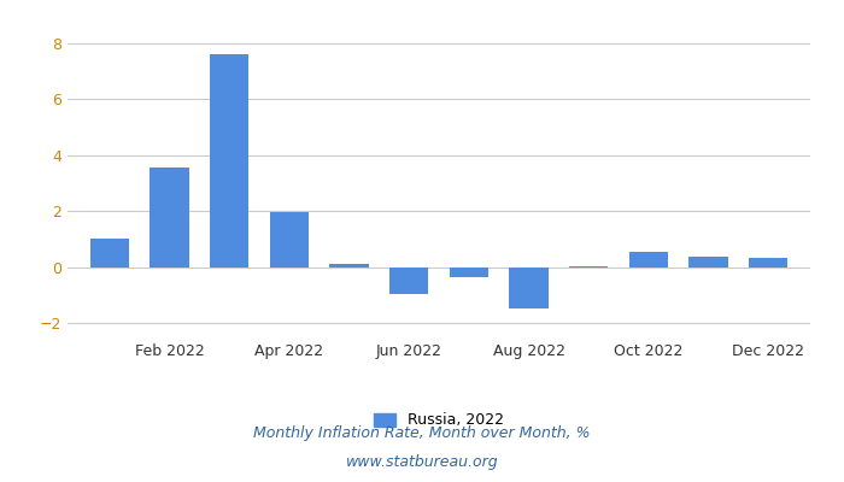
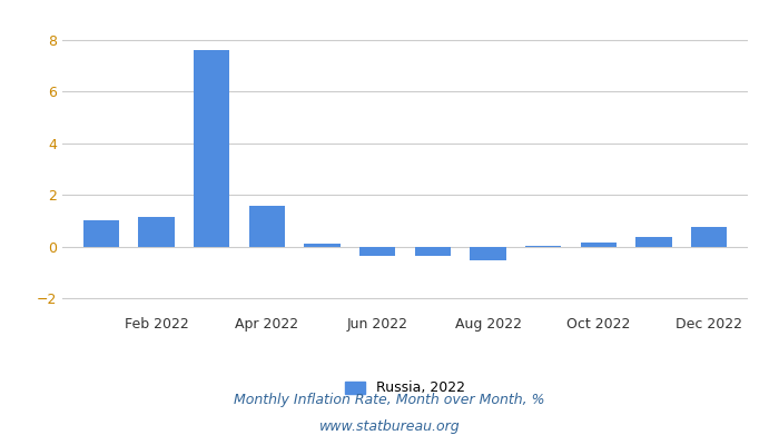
Feb 2022: 3.55 -> 1.17
Apr 2022: 1.95 -> 1.58
Jun 2022: -0.95 -> -0.35
Aug 2022: -1.45 -> -0.52
Oct 2022: 0.55 -> 0.18
Dec 2022: 0.35 -> 0.78
